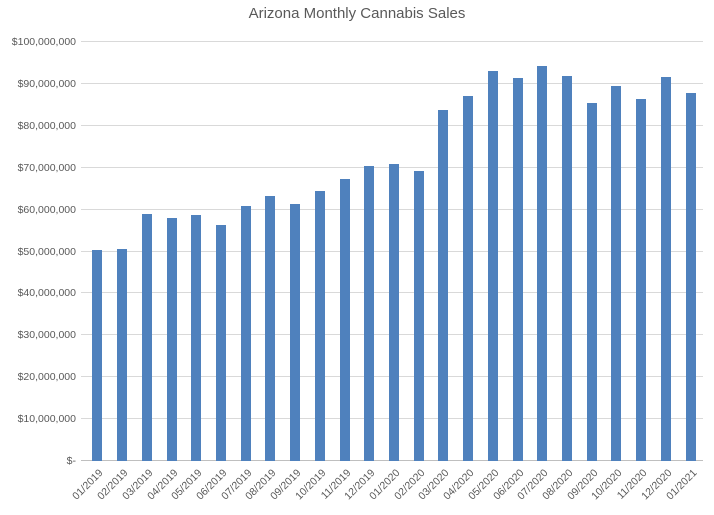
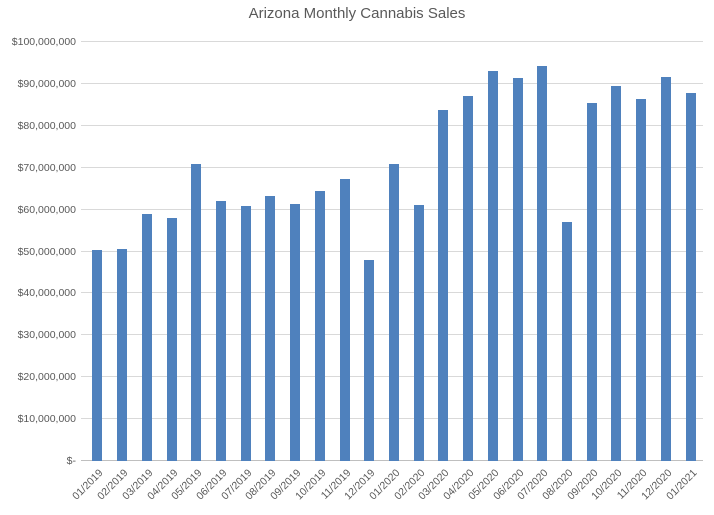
05/2019: $59000000 -> $71000000
06/2019: $56000000 -> $62000000
12/2019: $70000000 -> $48000000
02/2020: $69000000 -> $61000000
08/2020: $92000000 -> $57000000
